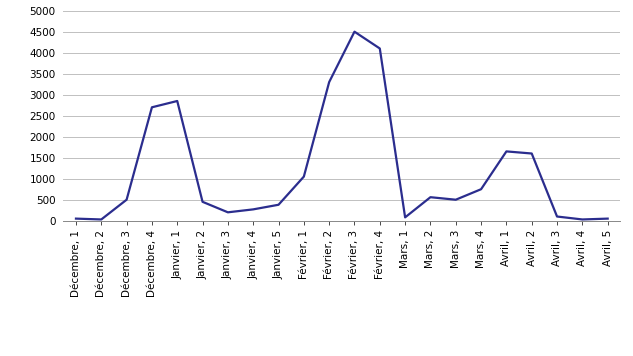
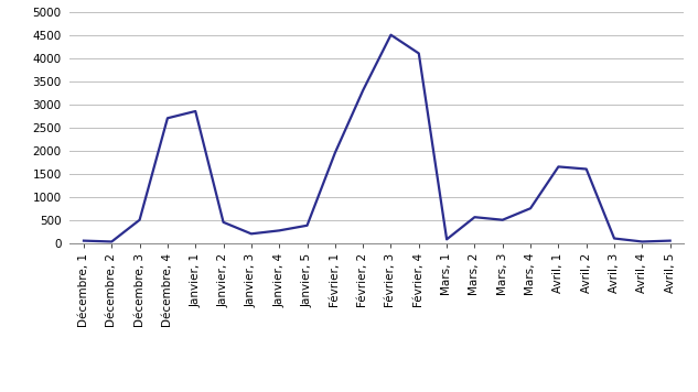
Février, 1: 1050 -> 1950
